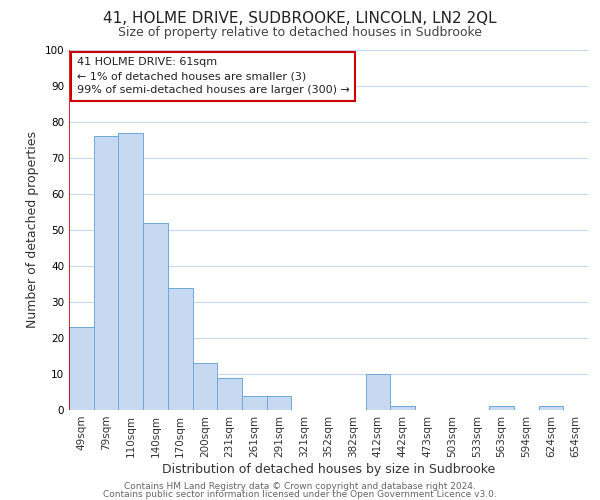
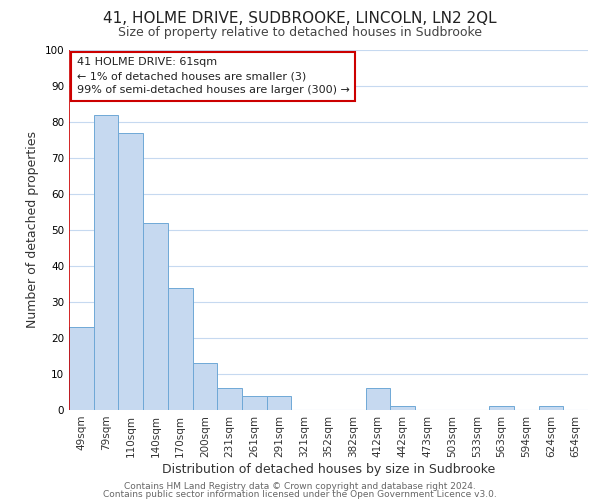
79sqm: 76 -> 82
231sqm: 9 -> 6
412sqm: 10 -> 6
